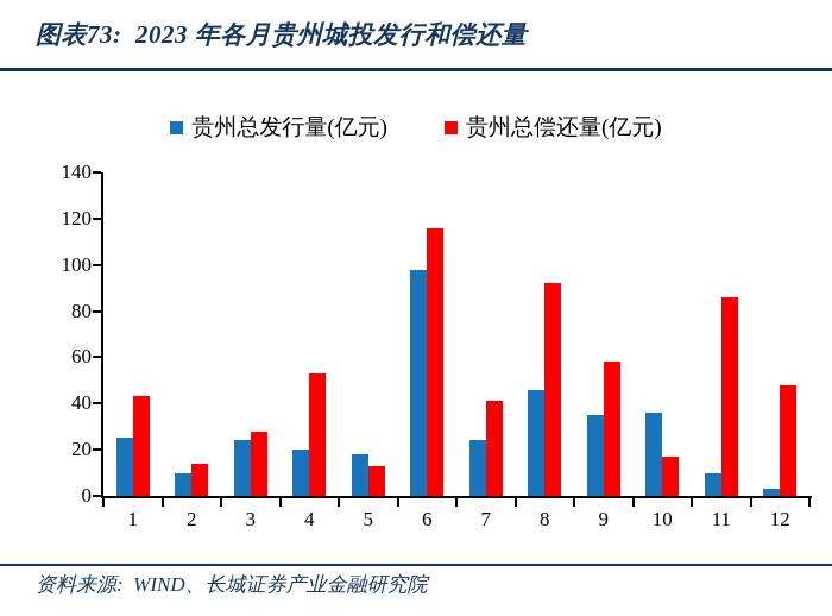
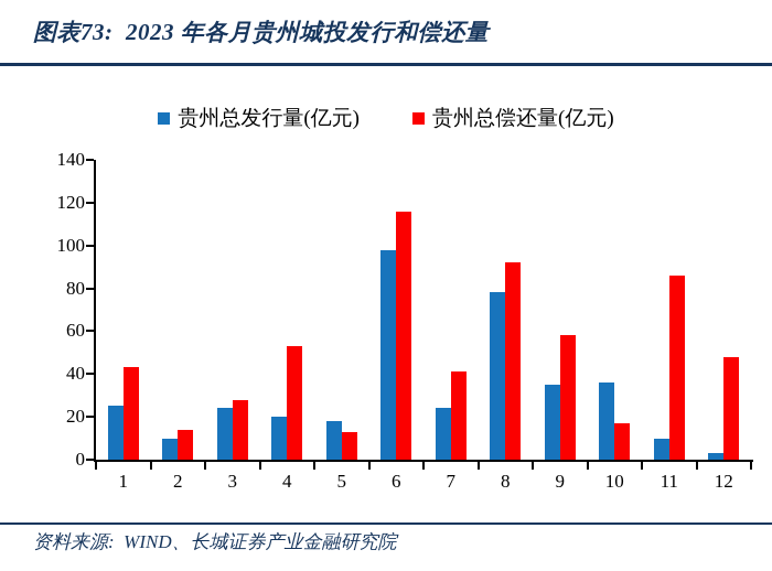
贵州总发行量(亿元)/8: 46 -> 78
